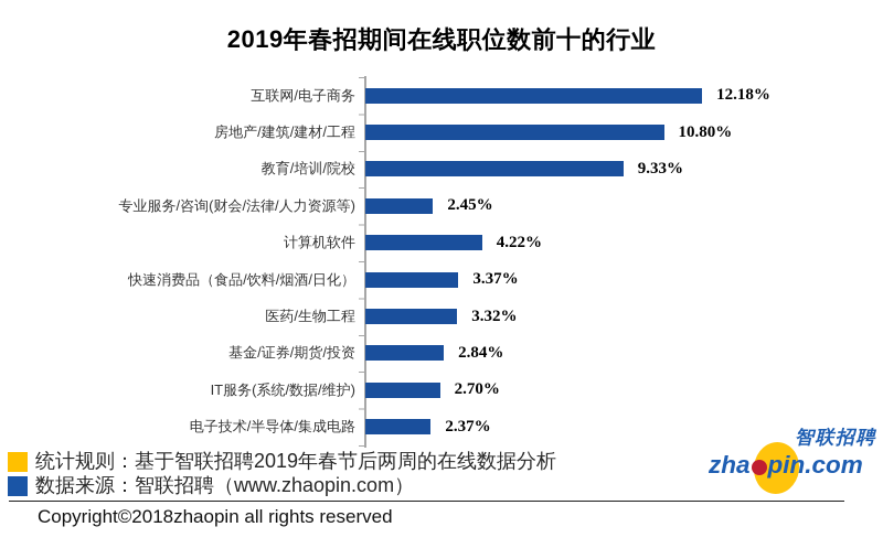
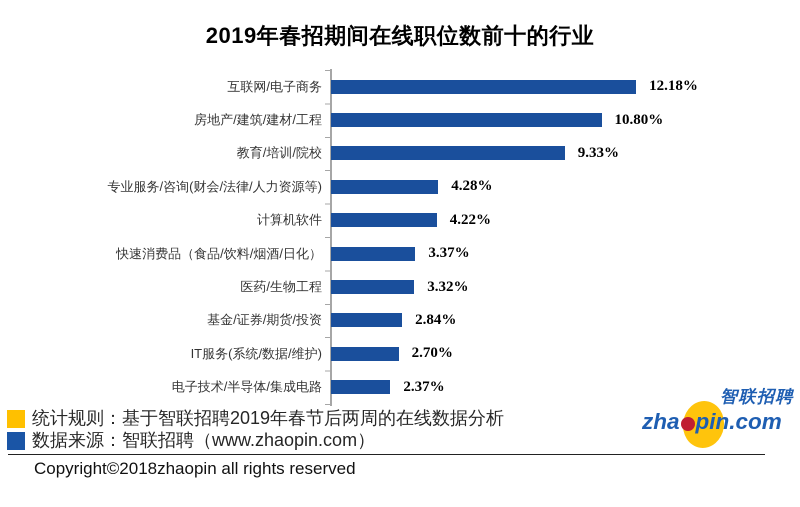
专业服务/咨询(财会/法律/人力资源等): 2.45% -> 4.28%
